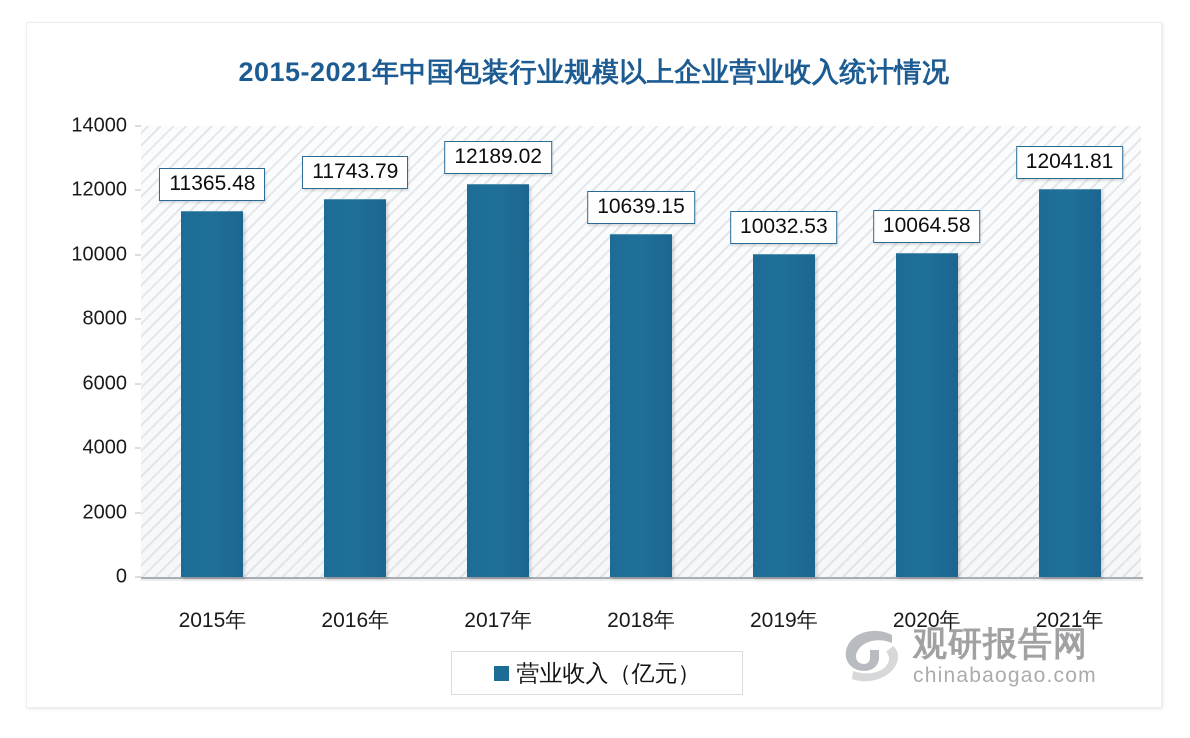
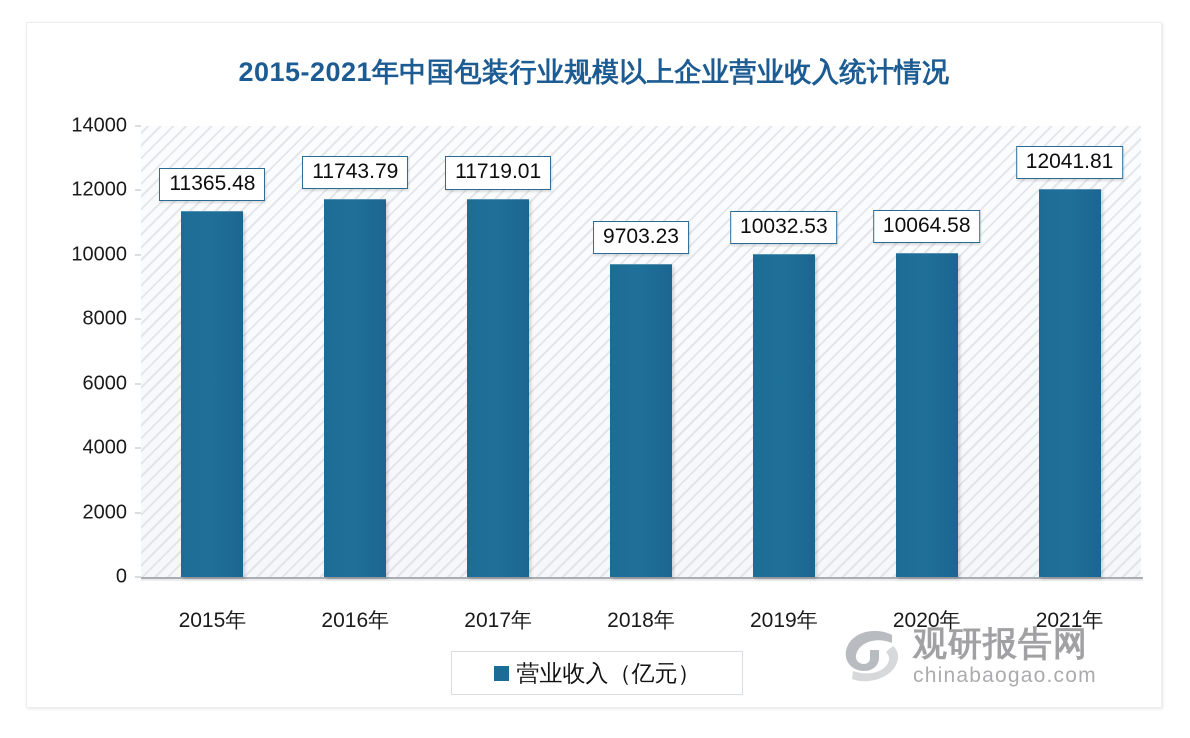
2017年: 12189.02 -> 11719.01
2018年: 10639.15 -> 9703.23
